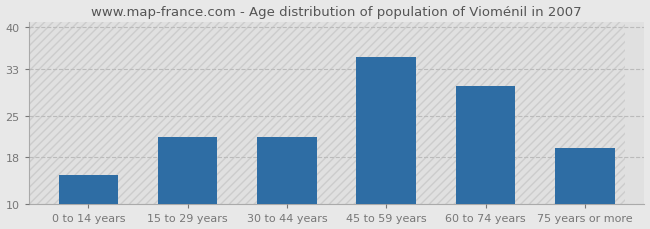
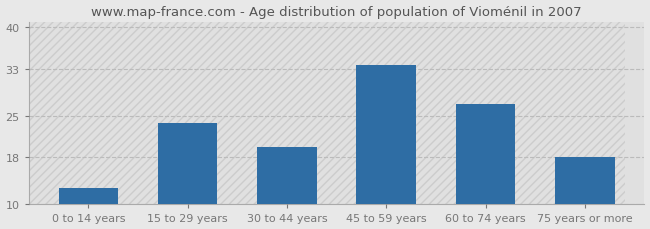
0 to 14 years: 15.0 -> 12.8
15 to 29 years: 21.5 -> 23.8
30 to 44 years: 21.5 -> 19.8
45 to 59 years: 35.0 -> 33.6
60 to 74 years: 30.0 -> 27.0
75 years or more: 19.5 -> 18.0
